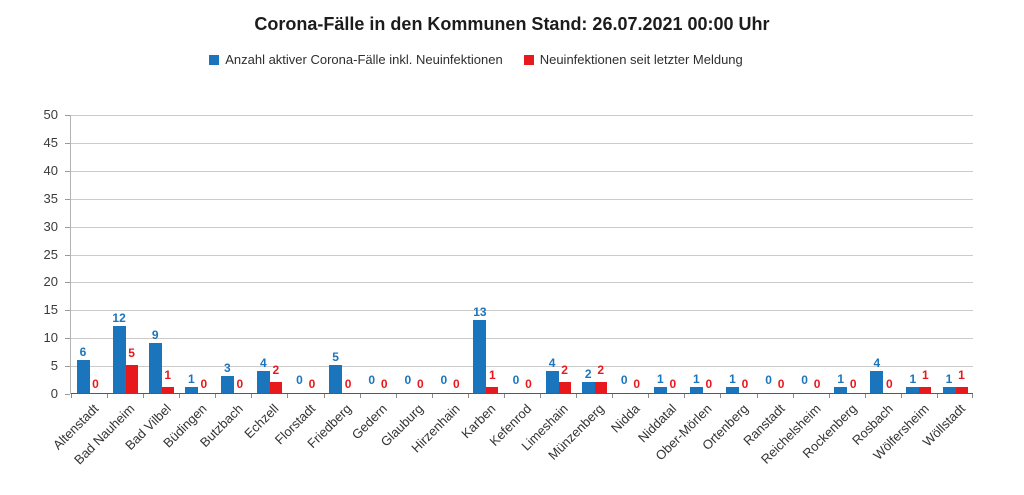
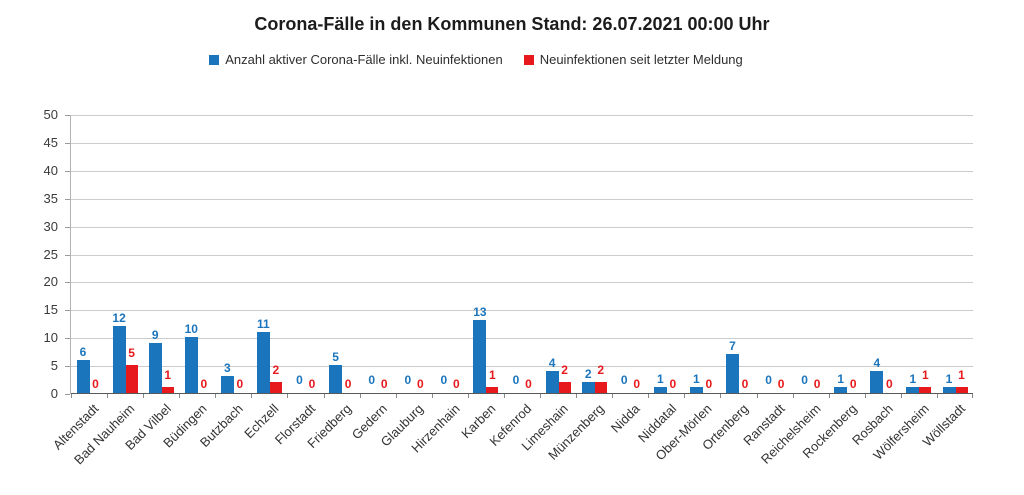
Anzahl aktiver Corona-Fälle inkl. Neuinfektionen/Büdingen: 1 -> 10
Anzahl aktiver Corona-Fälle inkl. Neuinfektionen/Echzell: 4 -> 11
Anzahl aktiver Corona-Fälle inkl. Neuinfektionen/Ortenberg: 1 -> 7
